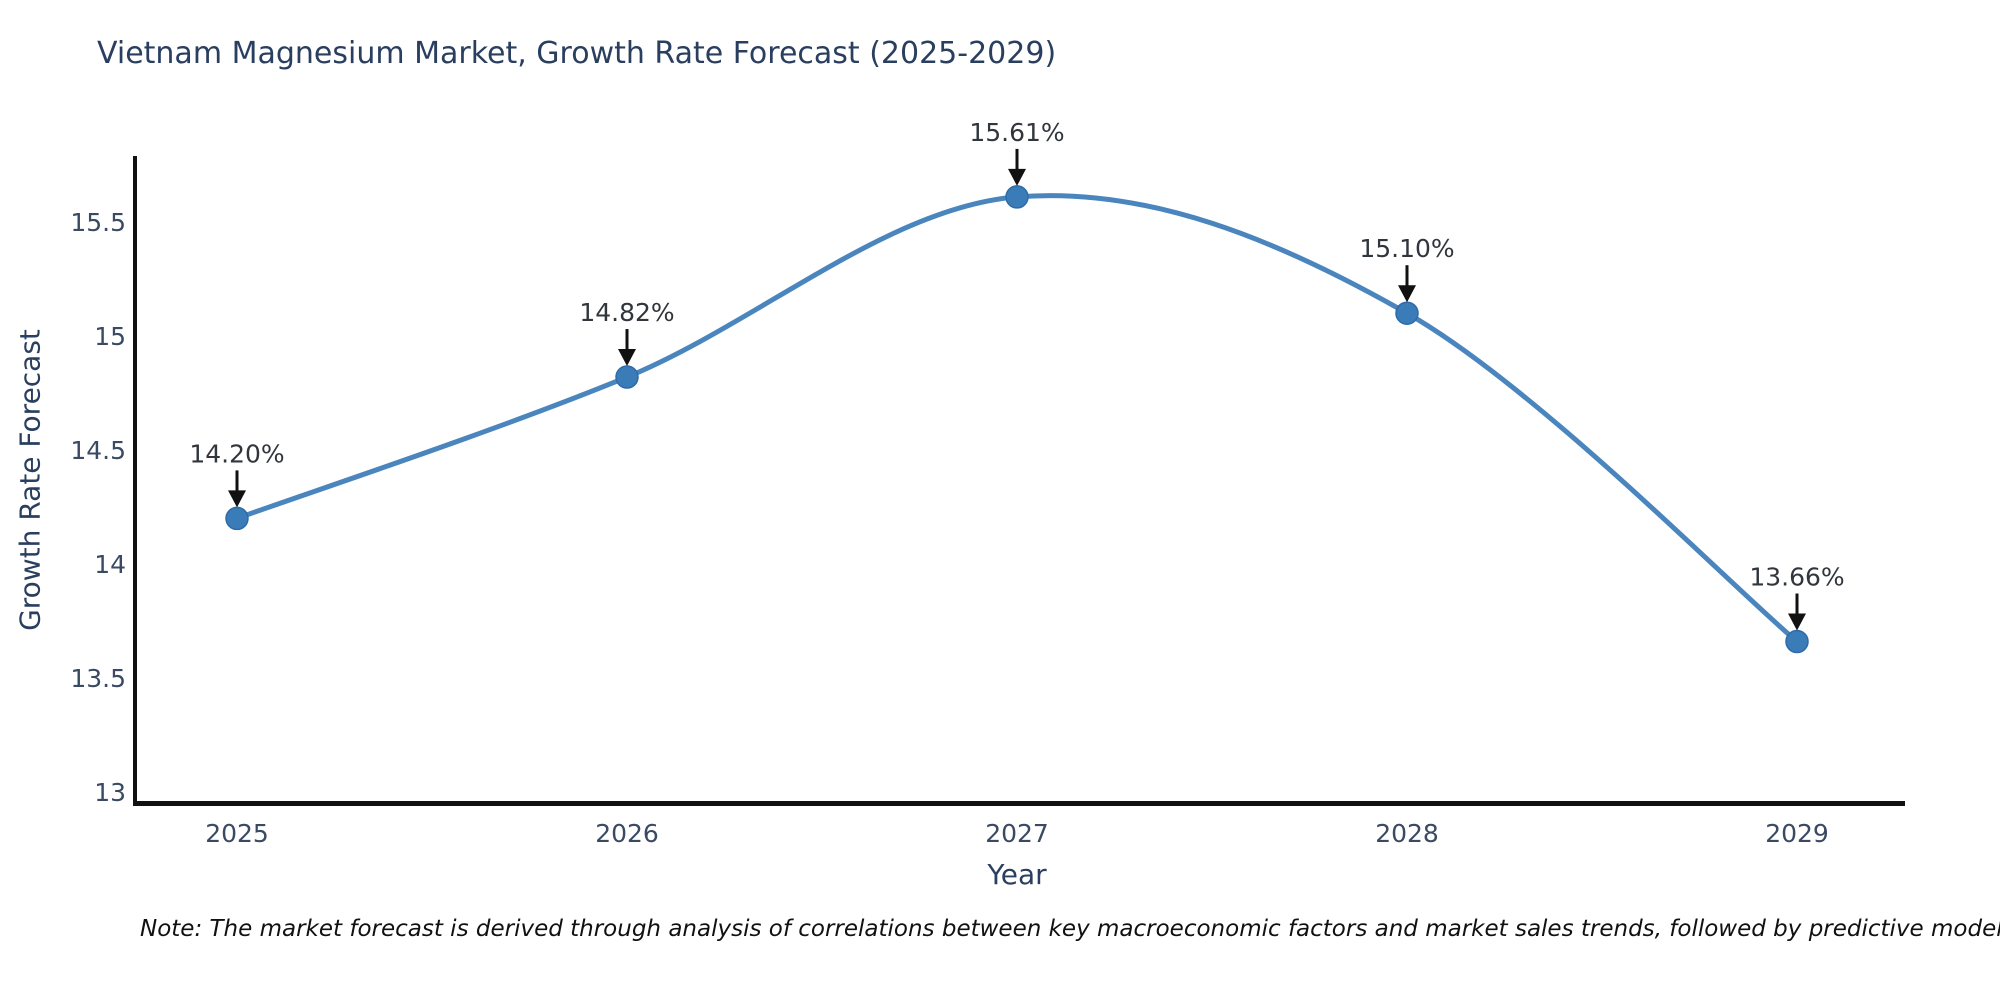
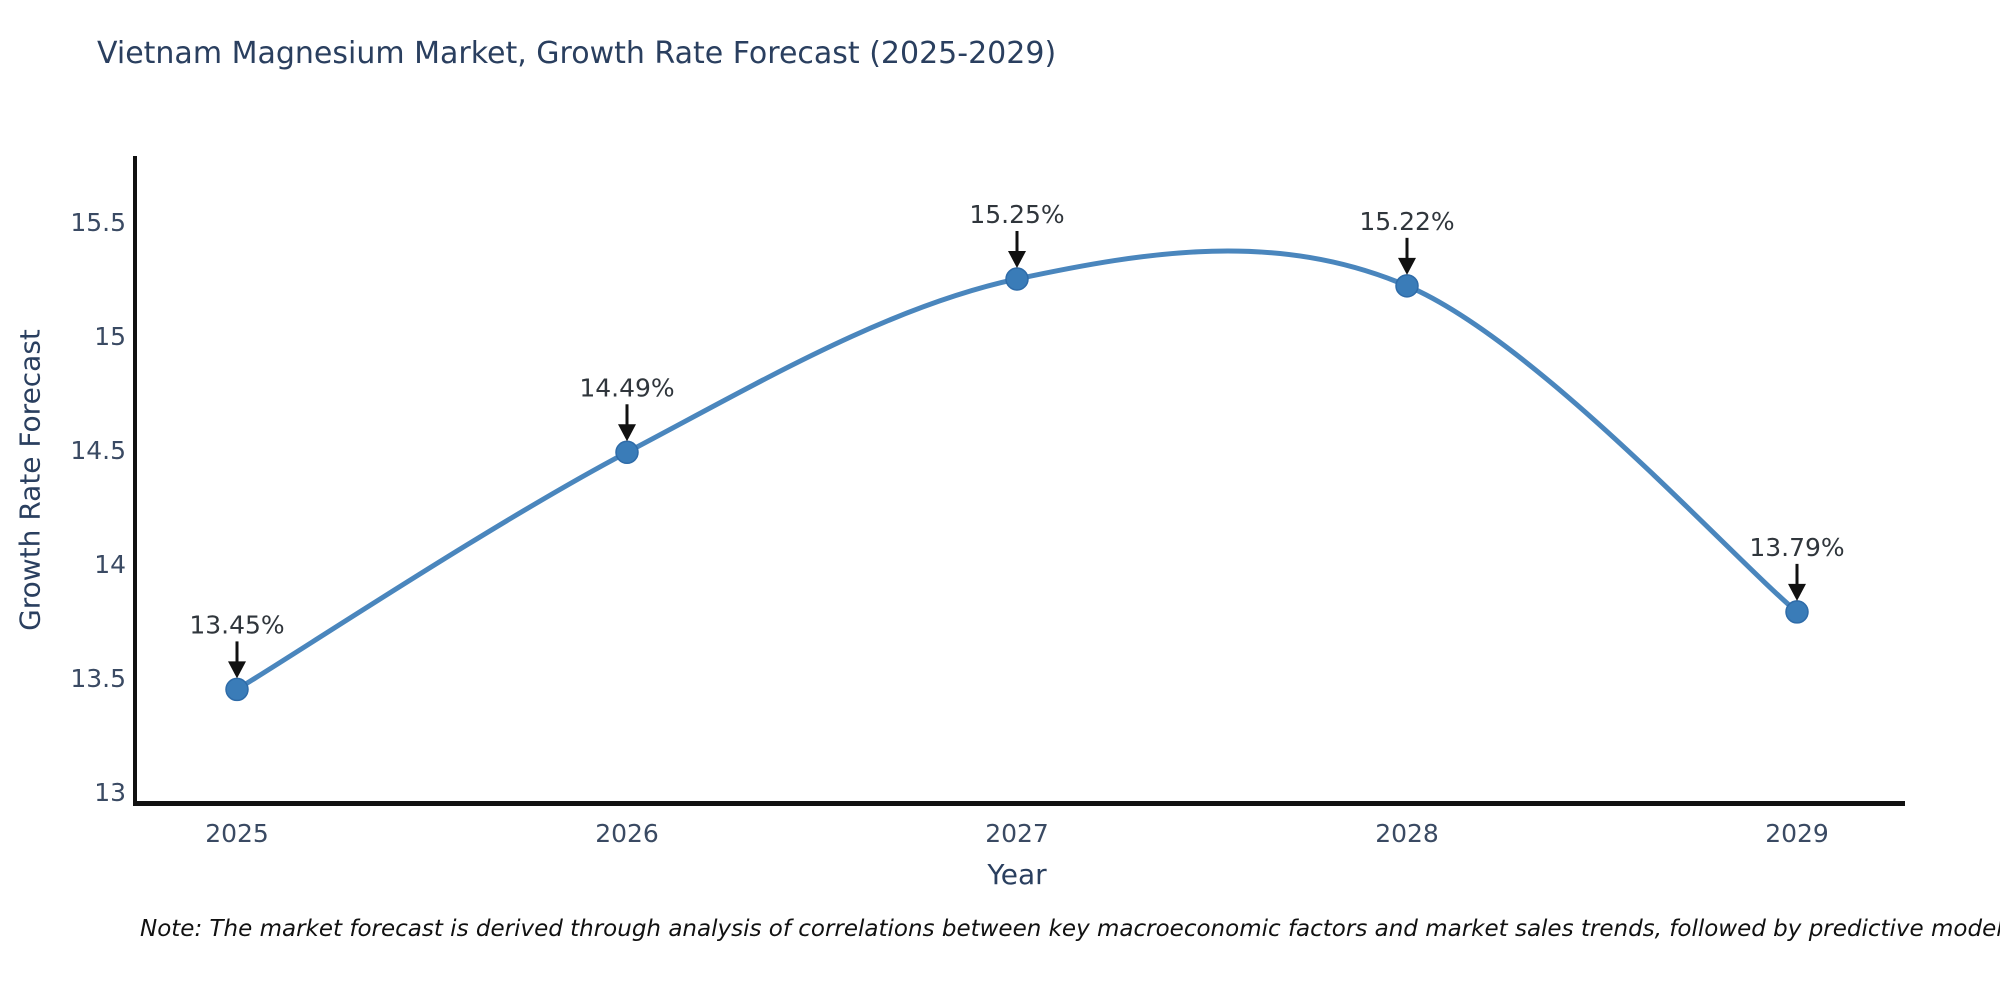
2025: 14.20% -> 13.45%
2026: 14.82% -> 14.49%
2027: 15.61% -> 15.25%
2028: 15.10% -> 15.22%
2029: 13.66% -> 13.79%
